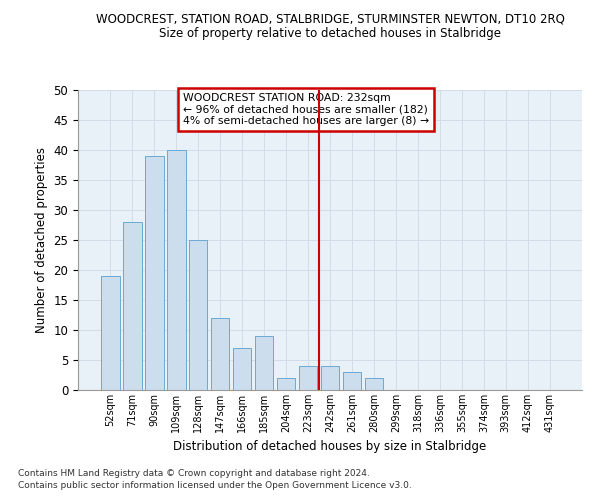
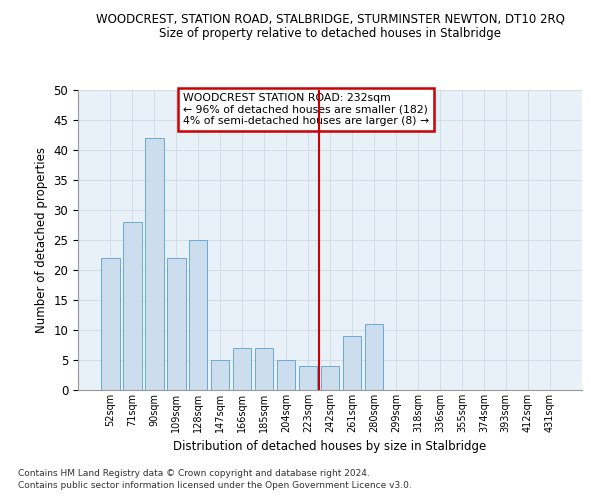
52sqm: 19 -> 22
90sqm: 39 -> 42
109sqm: 40 -> 22
147sqm: 12 -> 5
185sqm: 9 -> 7
204sqm: 2 -> 5
261sqm: 3 -> 9
280sqm: 2 -> 11
